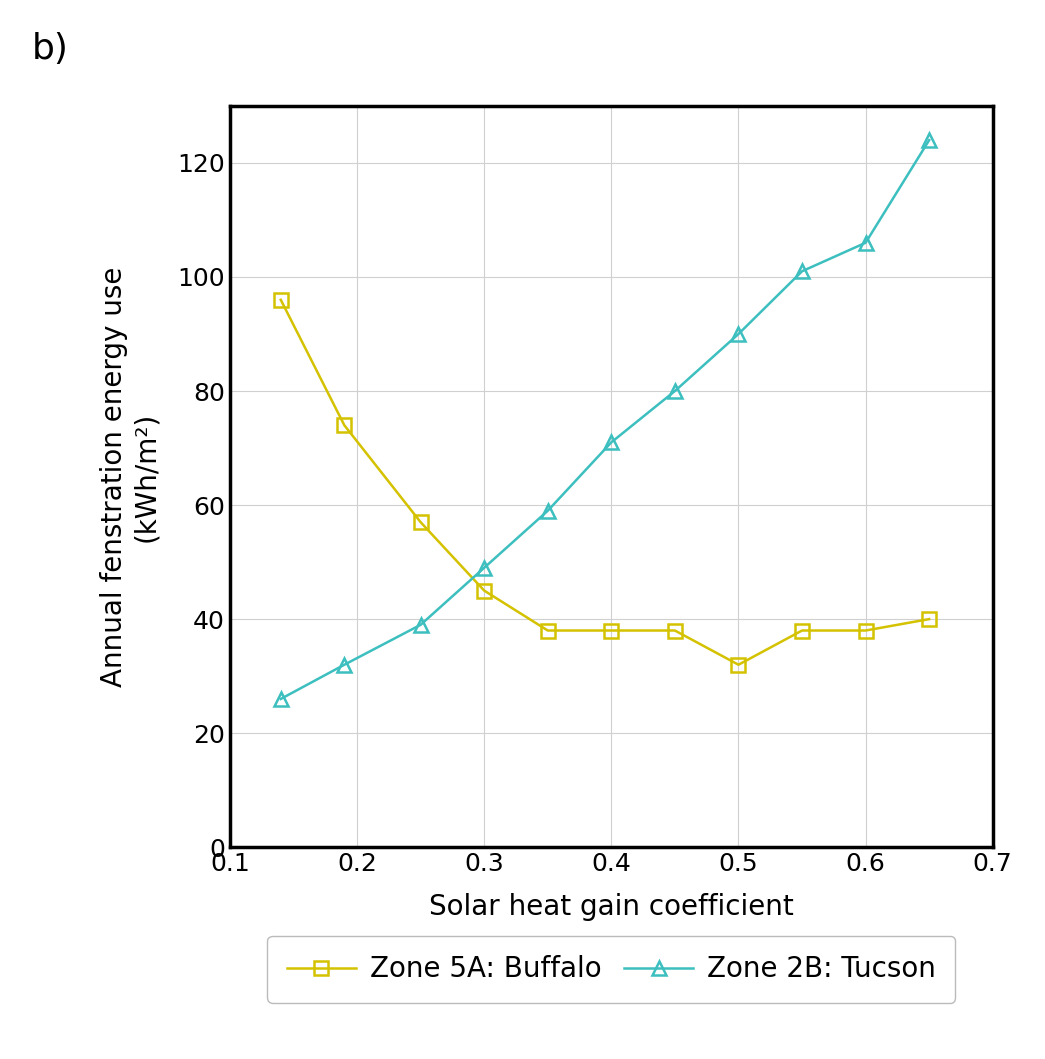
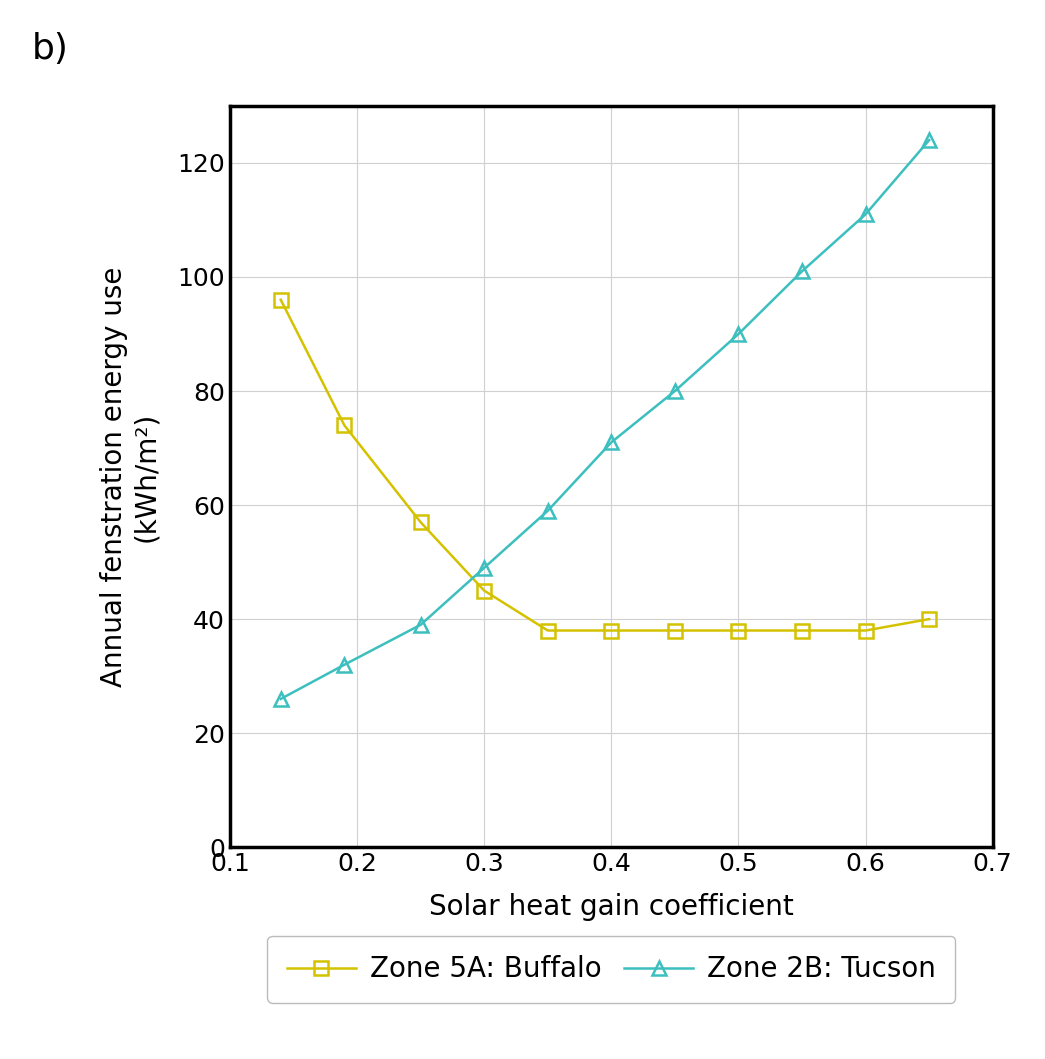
Zone 5A: Buffalo/0.5: 32 -> 38
Zone 2B: Tucson/0.6: 106 -> 111
